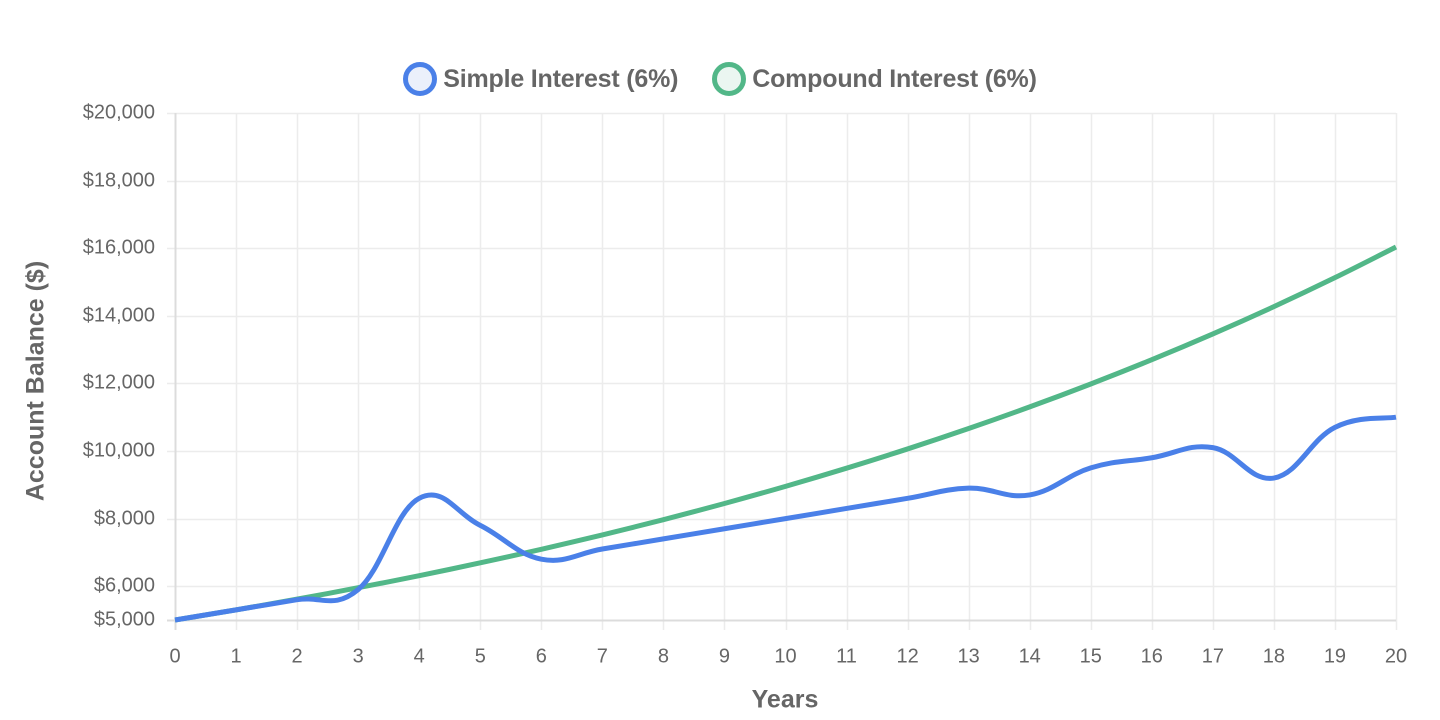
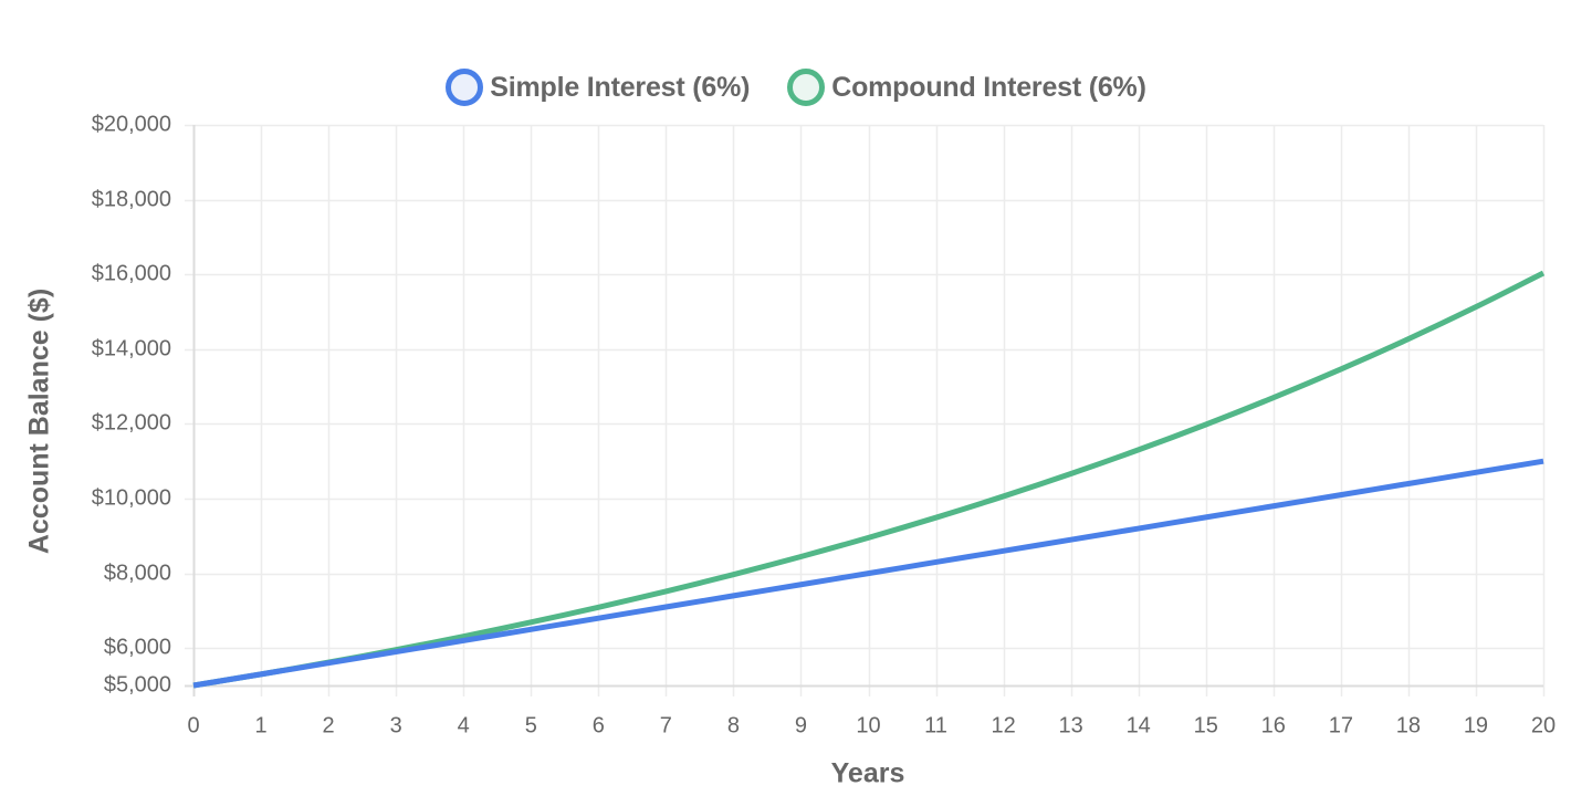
Simple Interest (6%)/4: $8600 -> $6200
Simple Interest (6%)/5: $7800 -> $6500
Simple Interest (6%)/14: $8700 -> $9200
Simple Interest (6%)/18: $9200 -> $10400
